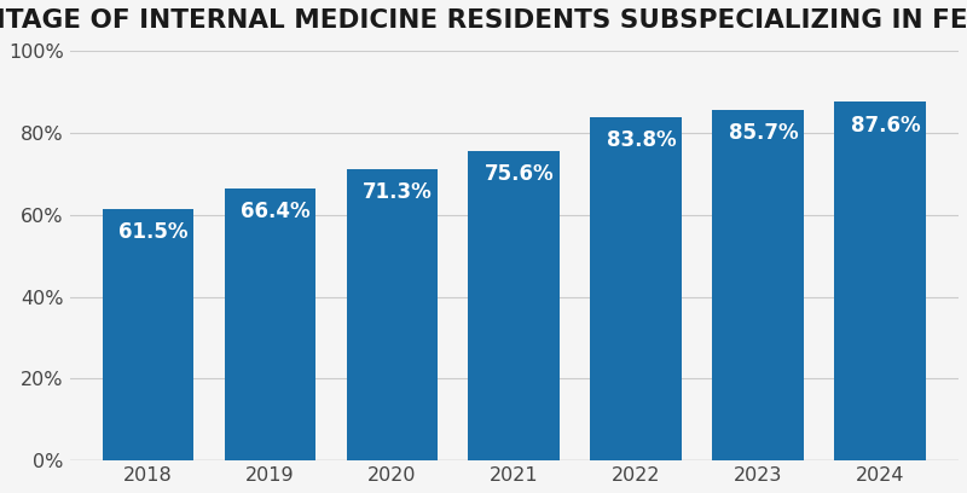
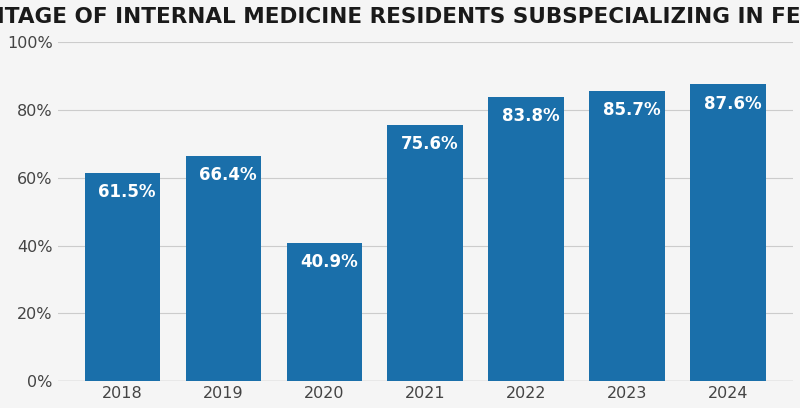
2020: 71.3% -> 40.9%
